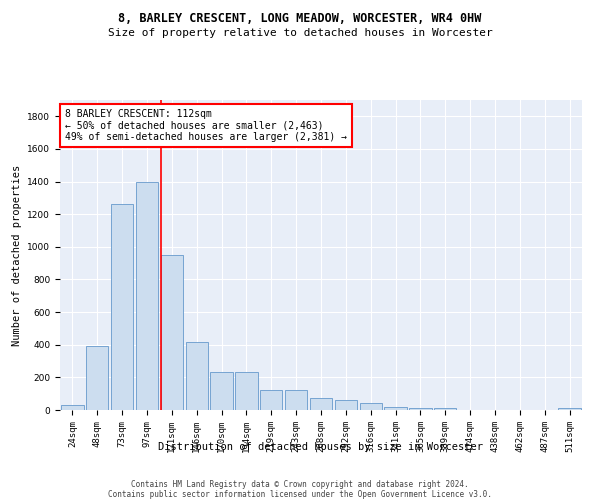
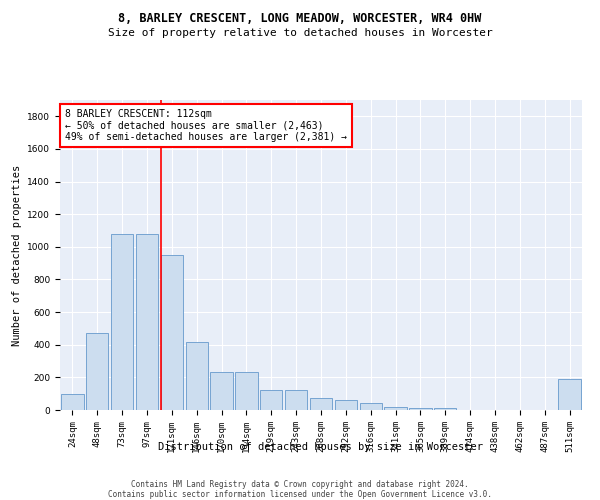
24sqm: 30 -> 100
48sqm: 390 -> 470
73sqm: 1260 -> 1080
97sqm: 1400 -> 1080
511sqm: 10 -> 190
